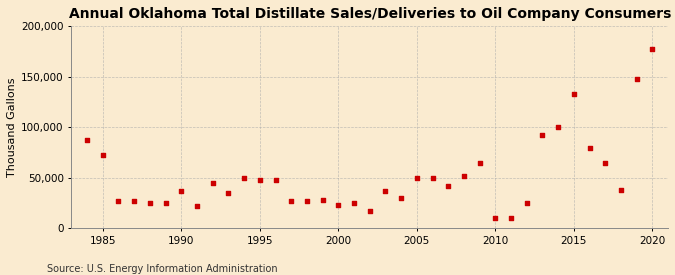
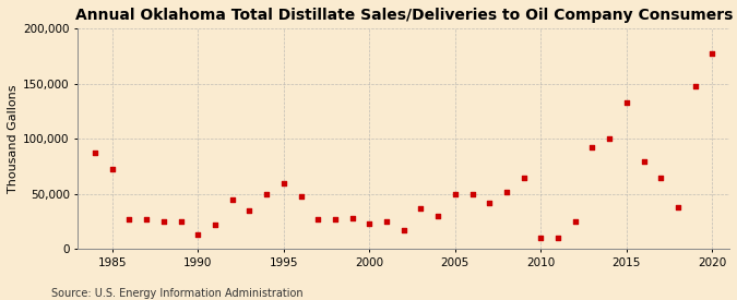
1990: 37,000 -> 13,000
1995: 48,000 -> 60,000
